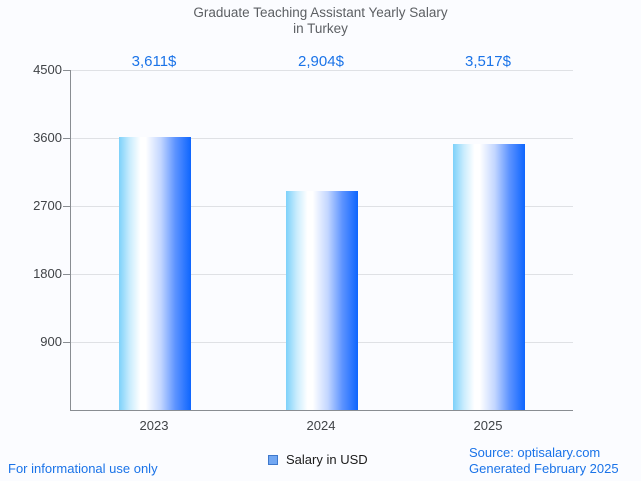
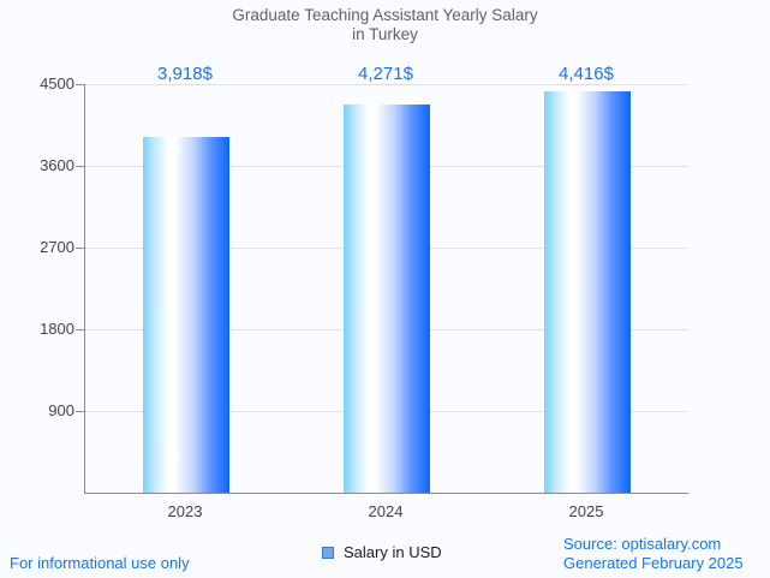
2023: 3,611 -> 3,918
2024: 2,904 -> 4,271
2025: 3,517 -> 4,416
